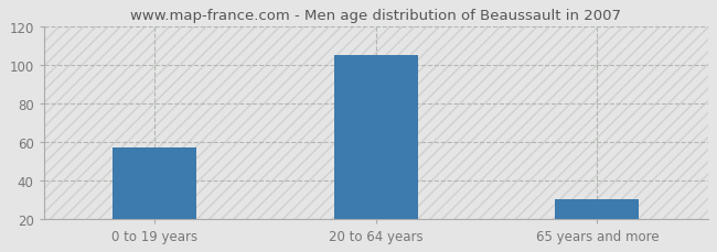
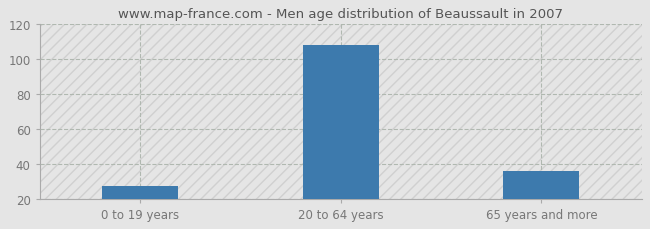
0 to 19 years: 57 -> 27
20 to 64 years: 105 -> 108
65 years and more: 30 -> 36
